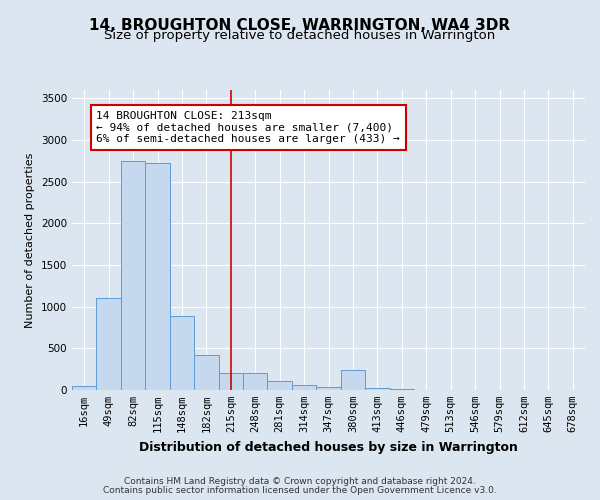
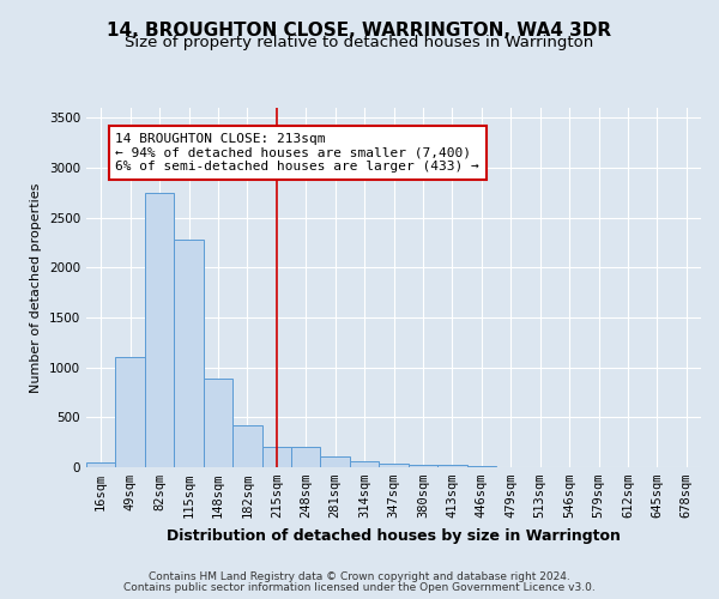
115sqm: 2720 -> 2280
380sqm: 240 -> 30
